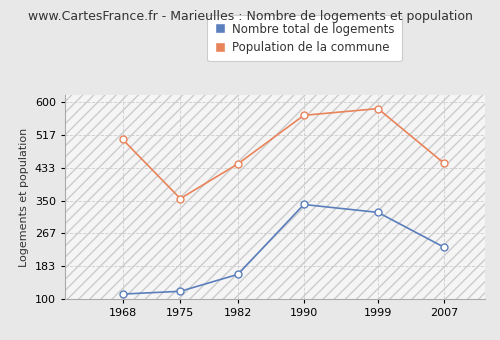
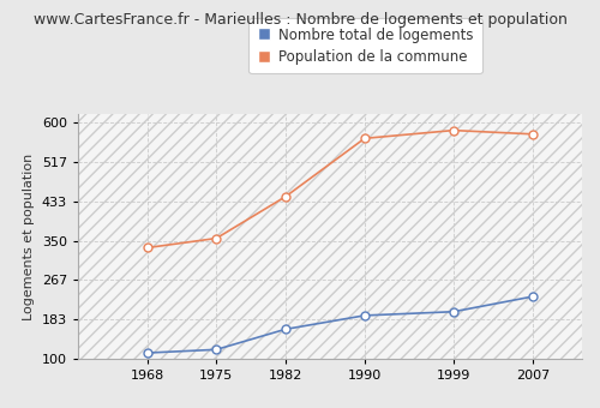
Population de la commune/1968: 505 -> 335
Nombre total de logements/1990: 340 -> 192
Nombre total de logements/1999: 320 -> 200
Population de la commune/2007: 445 -> 575
